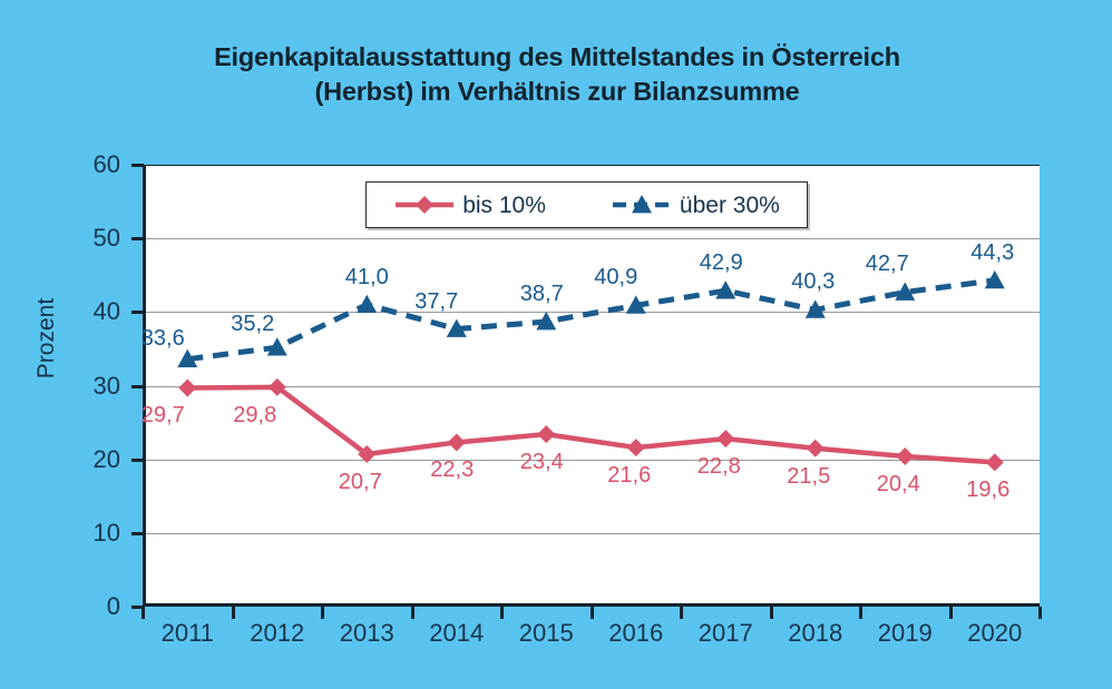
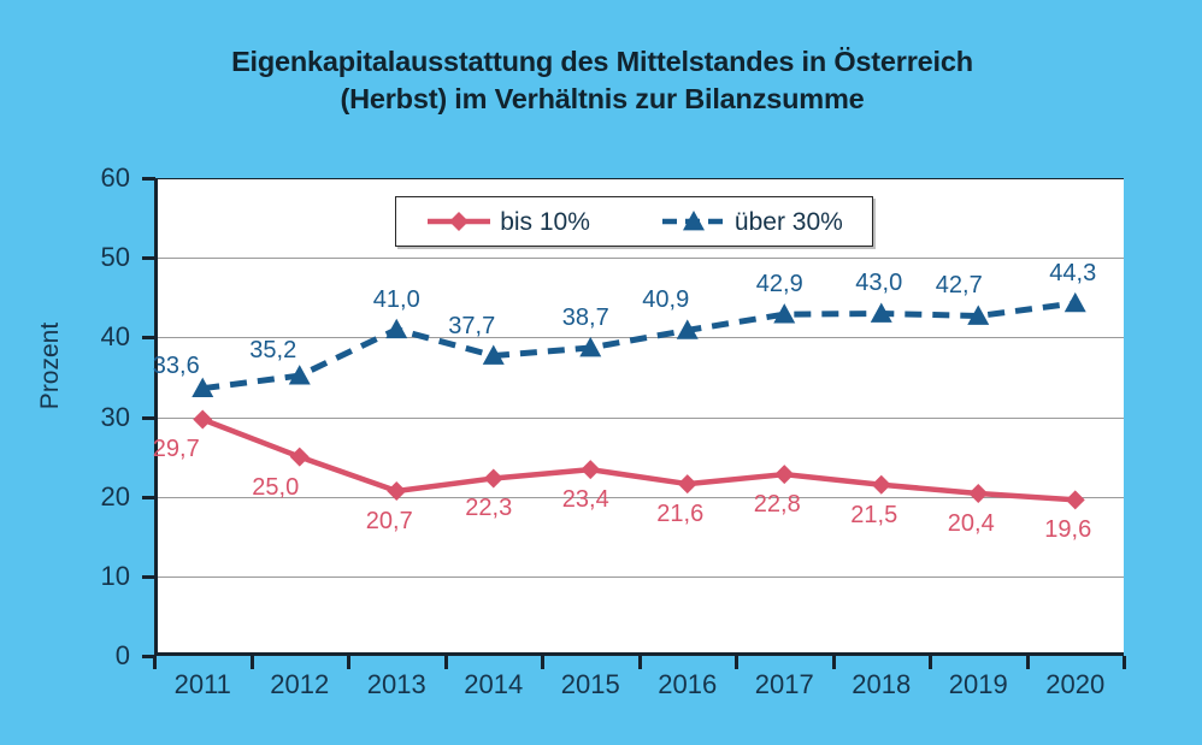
bis 10%/2012: 29,8 -> 25,0
über 30%/2018: 40,3 -> 43,0
